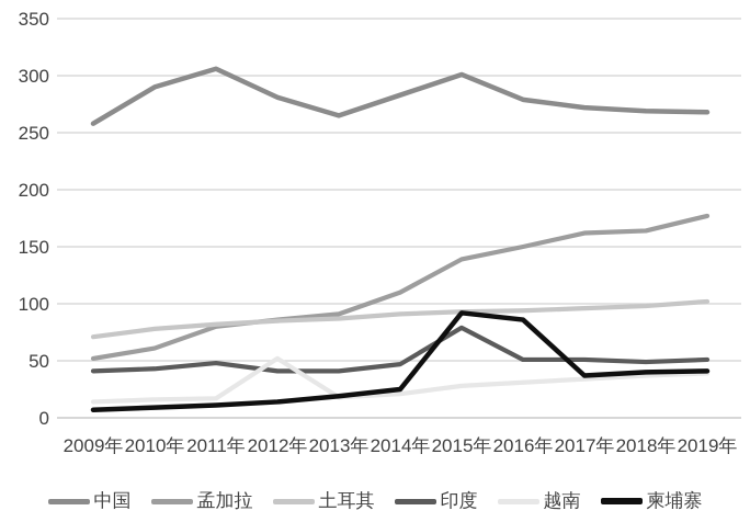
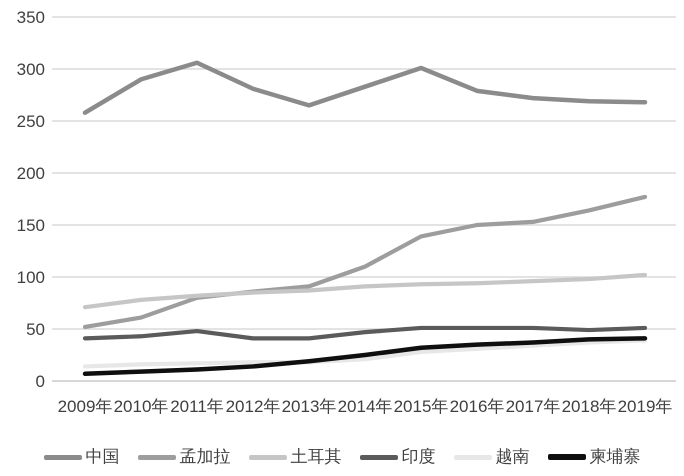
越南/2012年: 52 -> 18
印度/2015年: 79 -> 51
柬埔寨/2015年: 92 -> 32
柬埔寨/2016年: 86 -> 35
孟加拉/2017年: 162 -> 153
